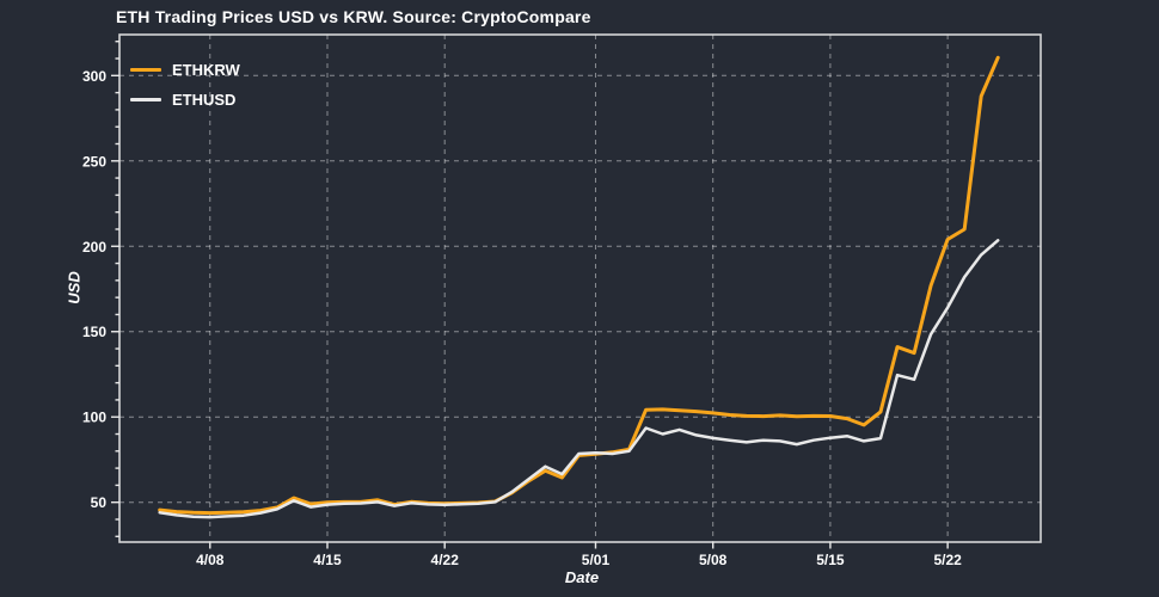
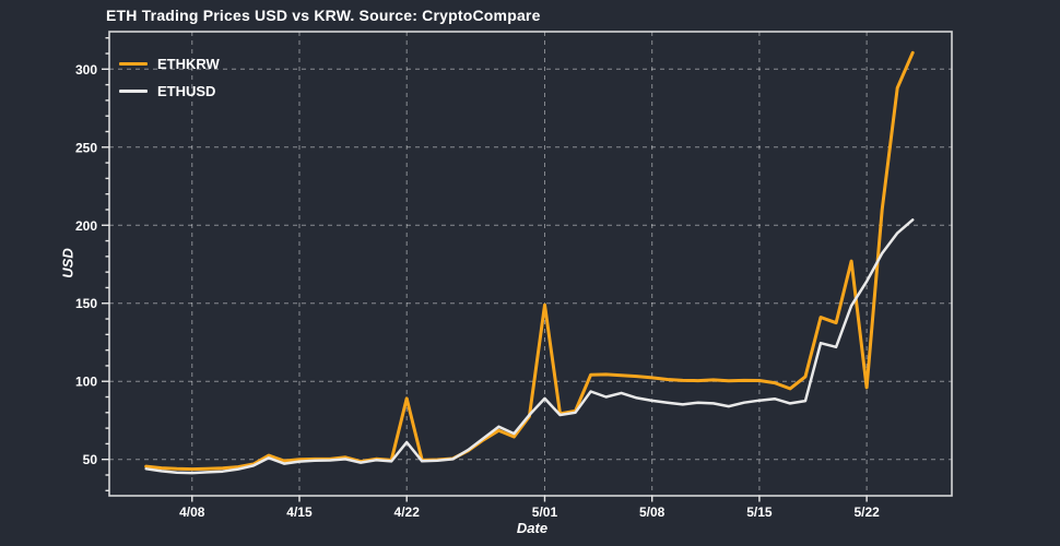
ETHKRW/4/22: 49 -> 89
ETHUSD/4/22: 49 -> 61
ETHKRW/5/01: 78 -> 149
ETHUSD/5/01: 79 -> 89
ETHKRW/5/22: 204 -> 96
